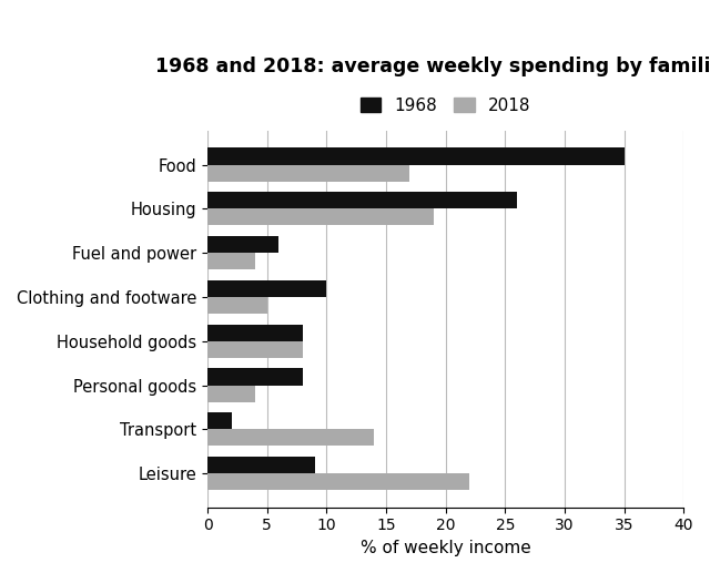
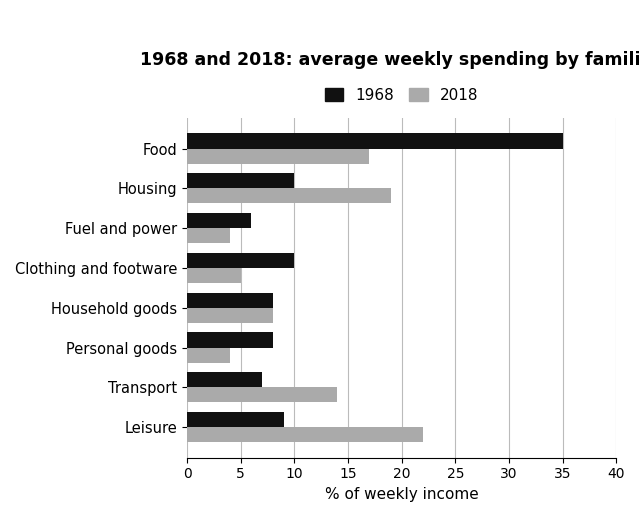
1968/Housing: 26 -> 10
1968/Transport: 2 -> 7
